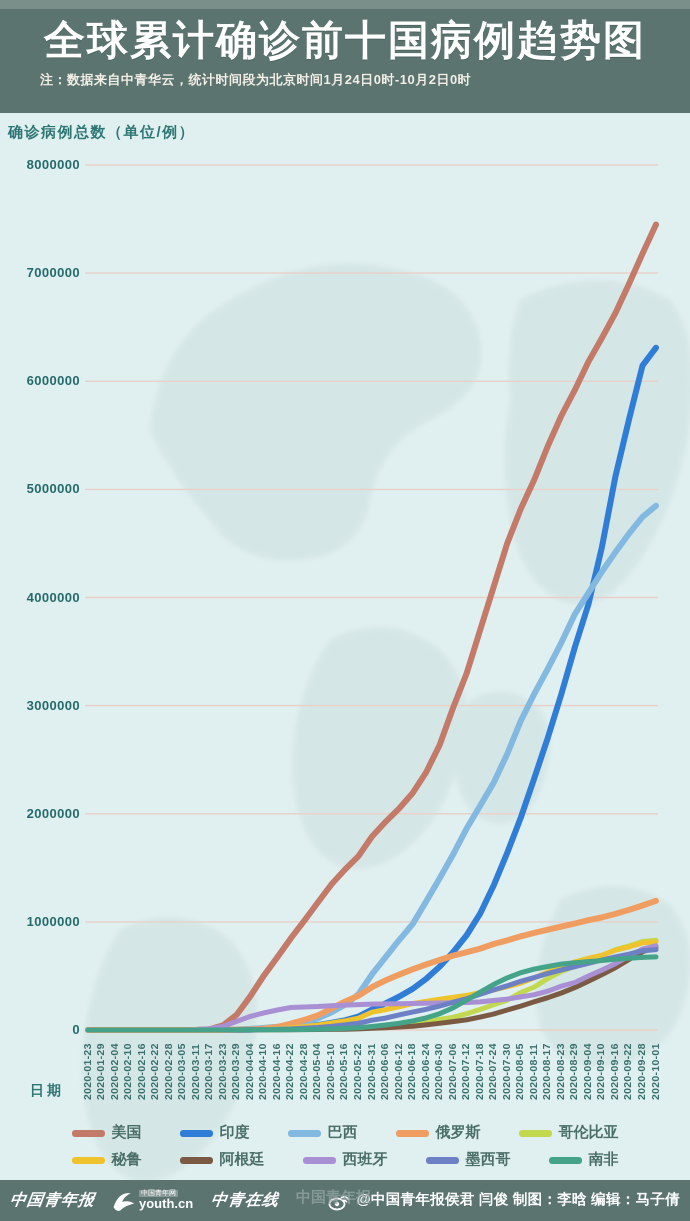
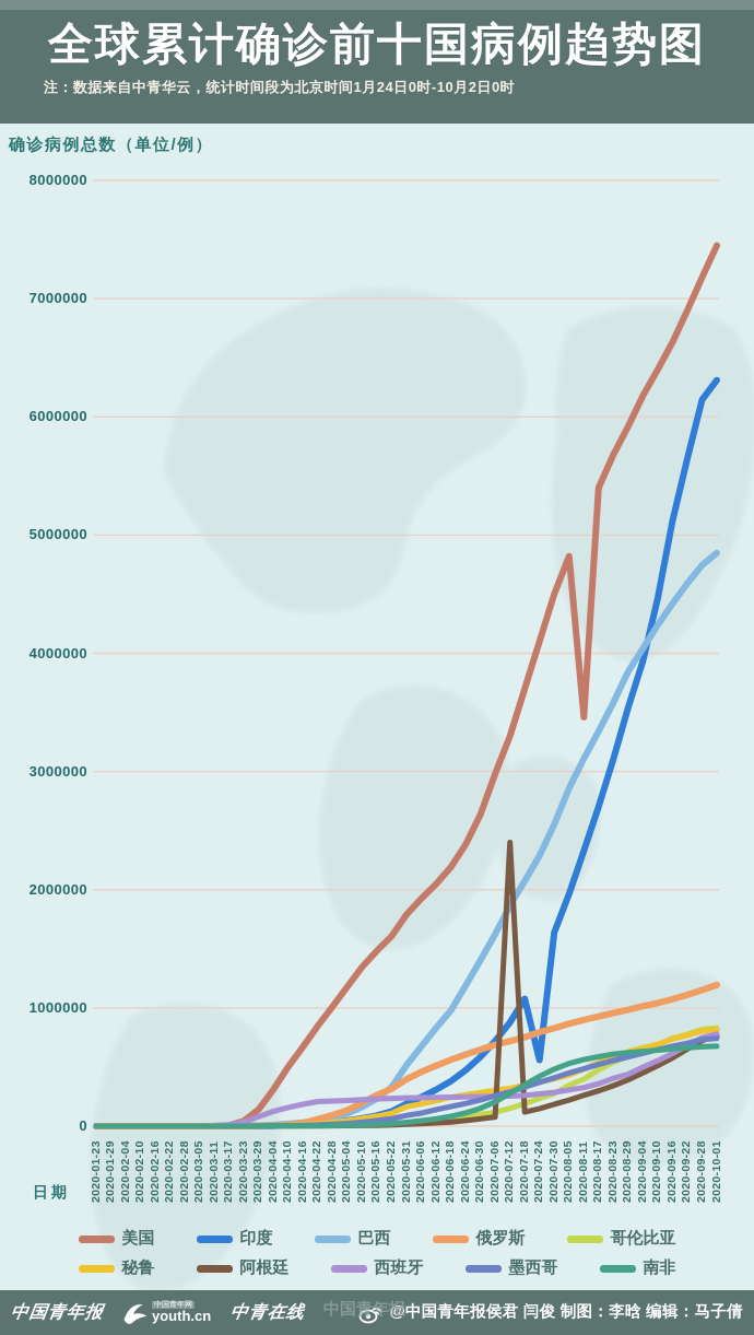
阿根廷/2020-07-12: 90000 -> 2400000
印度/2020-07-24: 1340000 -> 560000
美国/2020-08-11: 5090000 -> 3460000
